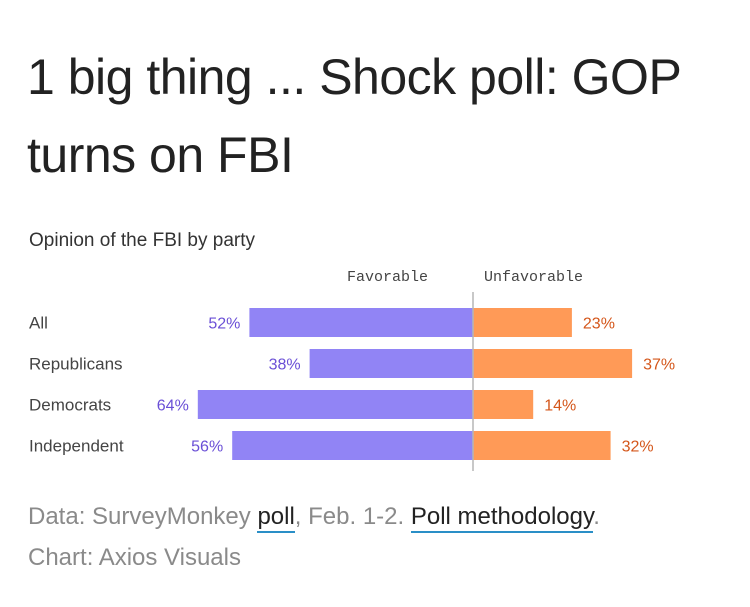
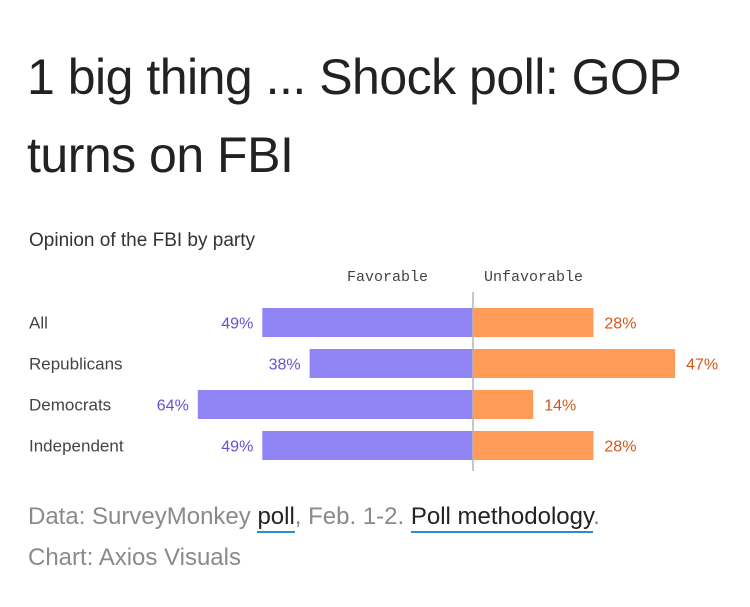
Favorable/All: 52% -> 49%
Unfavorable/All: 23% -> 28%
Unfavorable/Republicans: 37% -> 47%
Favorable/Independent: 56% -> 49%
Unfavorable/Independent: 32% -> 28%
